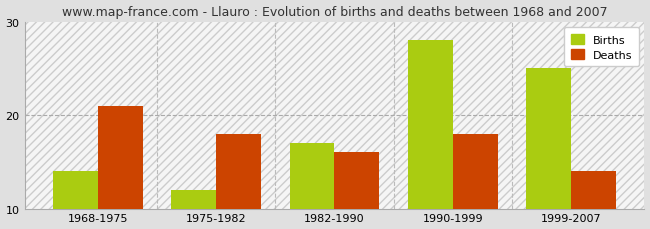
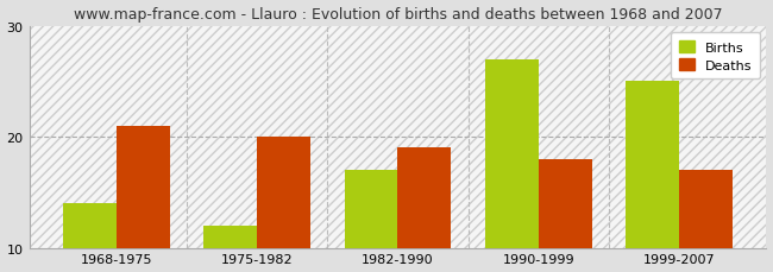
Deaths/1975-1982: 18 -> 20
Deaths/1982-1990: 16 -> 19
Births/1990-1999: 28 -> 27
Deaths/1999-2007: 14 -> 17
